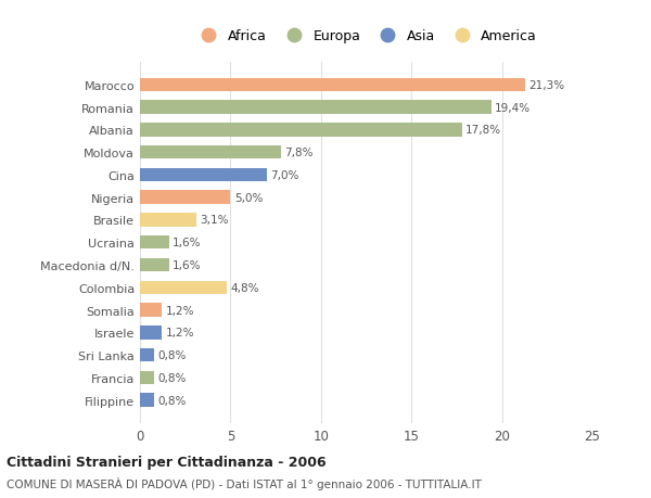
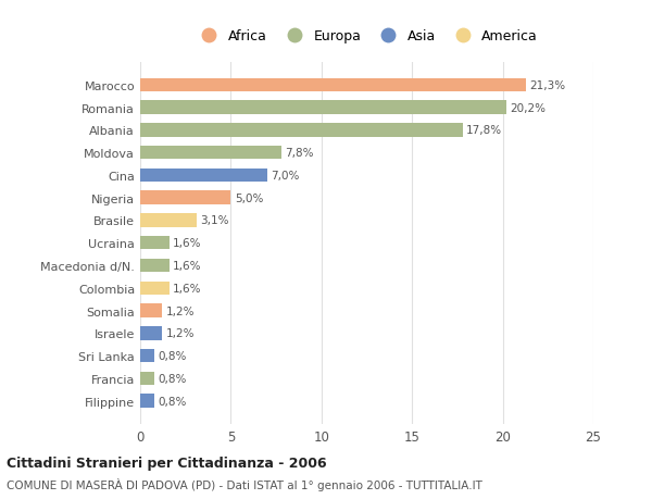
Romania: 19,4% -> 20,2%
Colombia: 4,8% -> 1,6%
